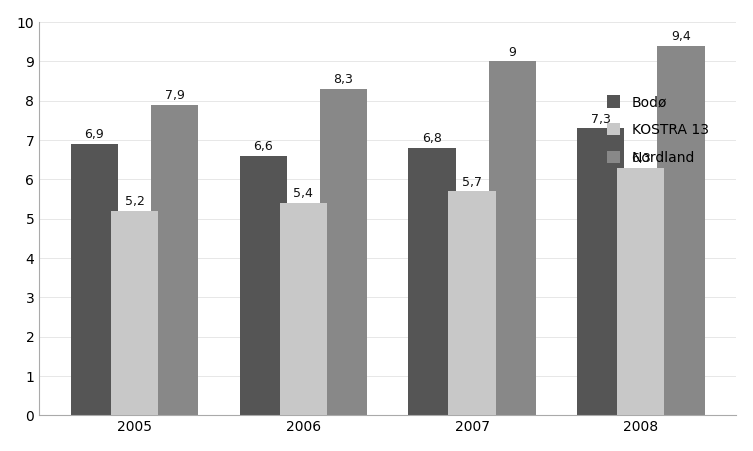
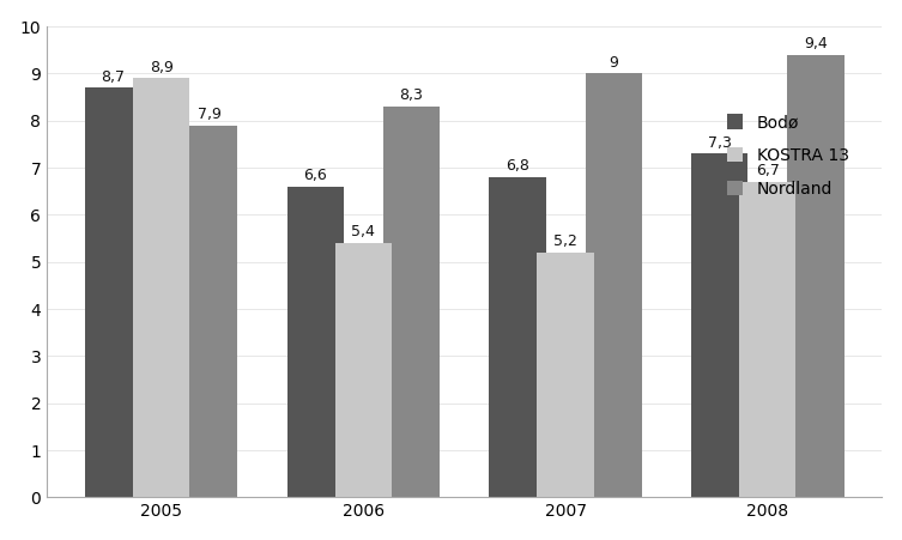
Bodø/2005: 6,9 -> 8,7
KOSTRA 13/2005: 5,2 -> 8,9
KOSTRA 13/2007: 5,7 -> 5,2
KOSTRA 13/2008: 6.3 -> 6.7
